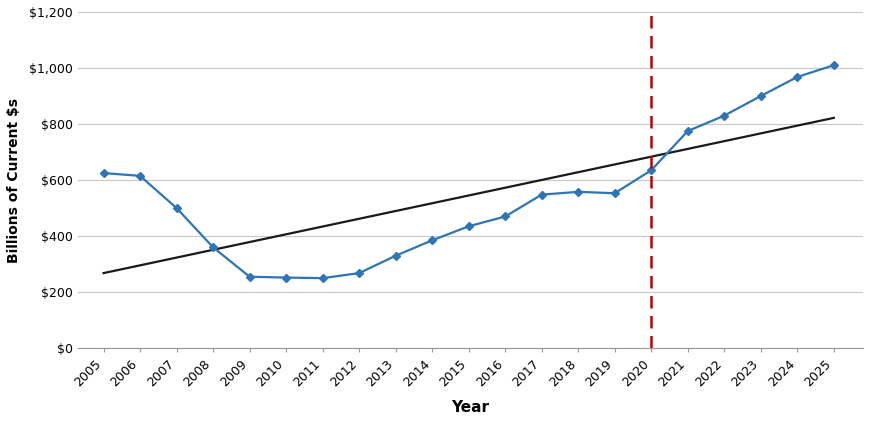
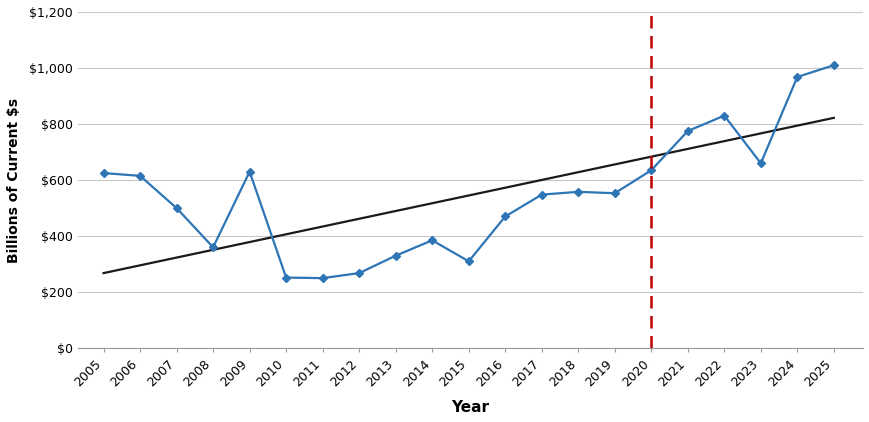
2009: $255 -> $630
2015: $435 -> $310
2023: $900 -> $660
